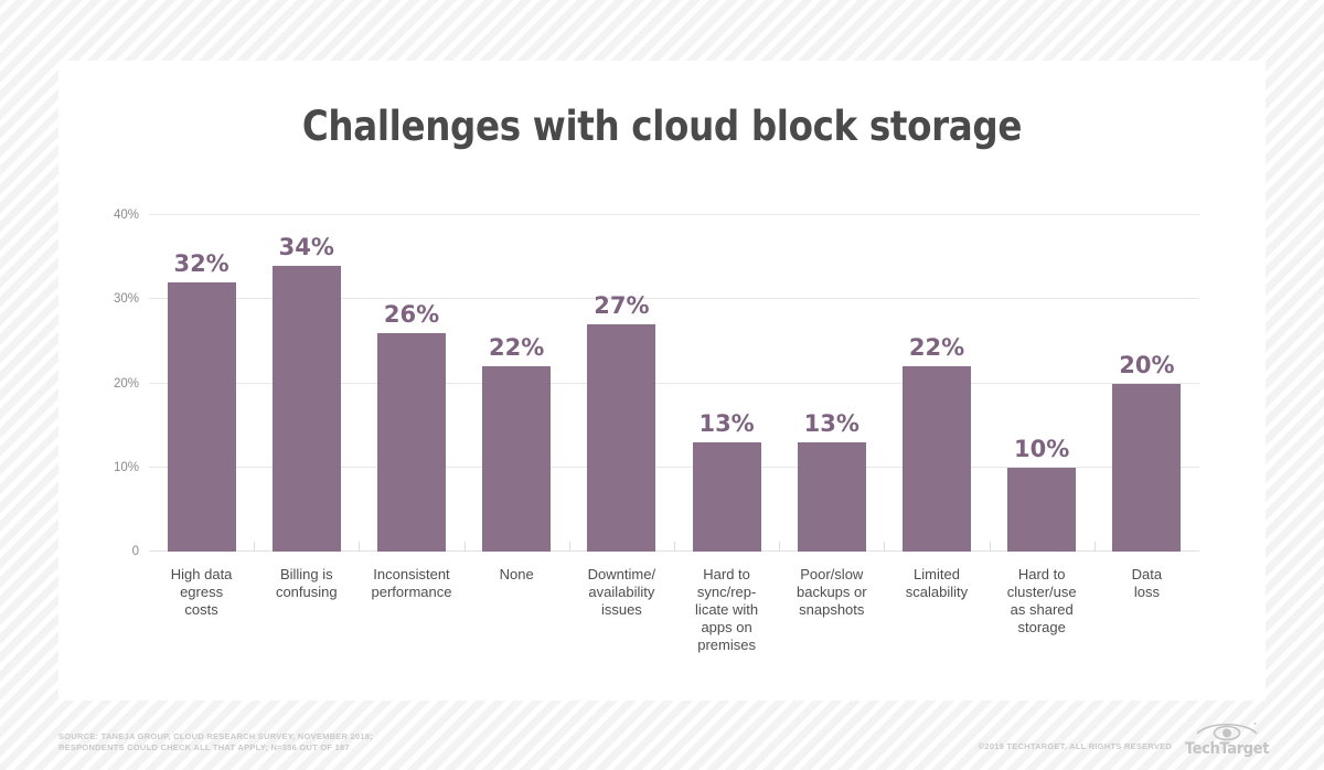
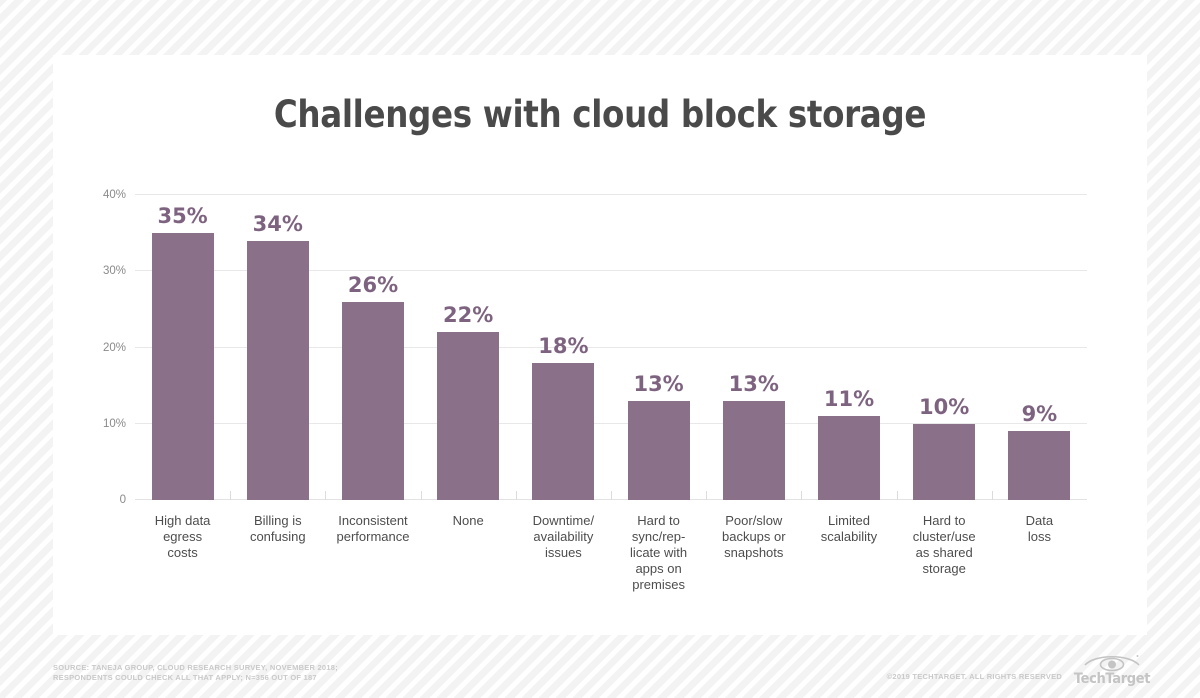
High data egress costs: 32% -> 35%
Downtime/ availability issues: 27% -> 18%
Limited scalability: 22% -> 11%
Data loss: 20% -> 9%
